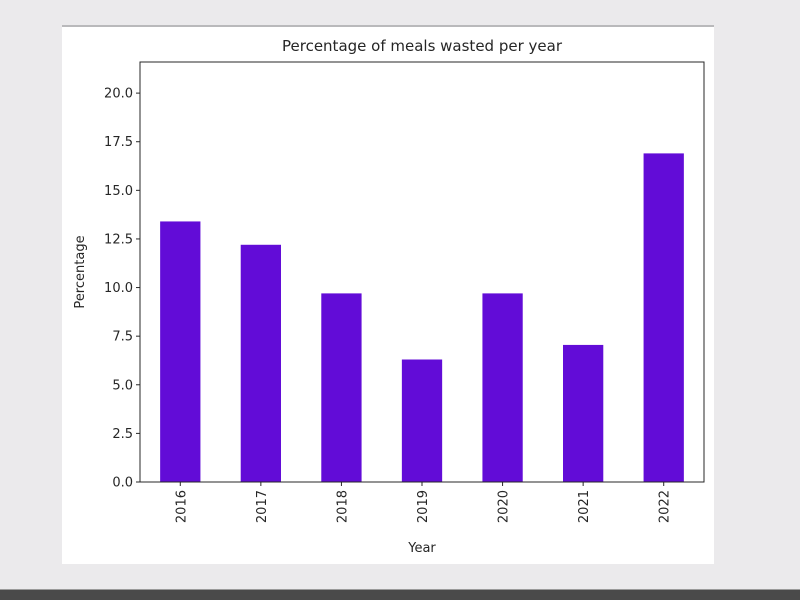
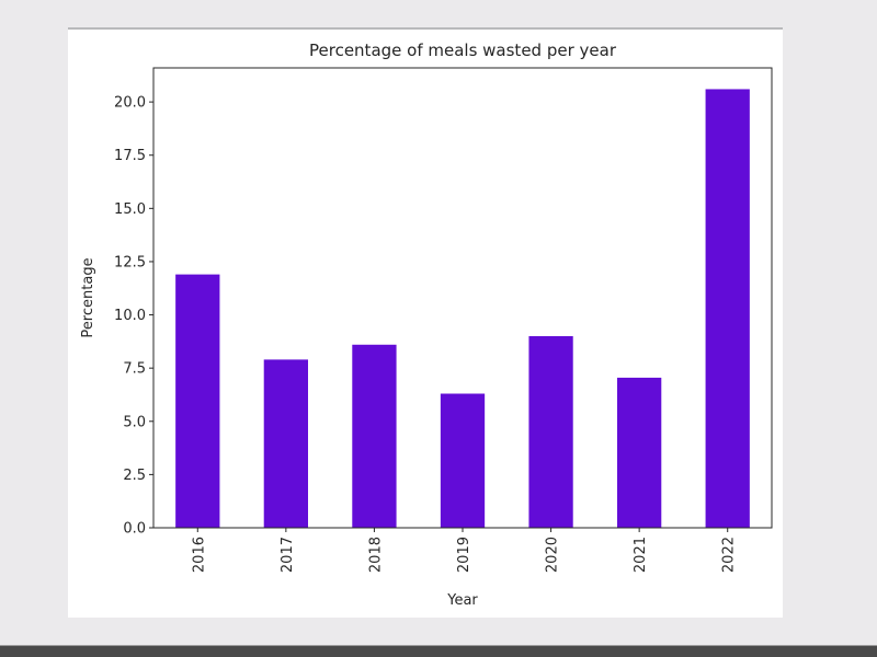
2016: 13.4 -> 11.9
2017: 12.2 -> 7.9
2018: 9.7 -> 8.6
2020: 9.7 -> 9.0
2022: 16.9 -> 20.6
